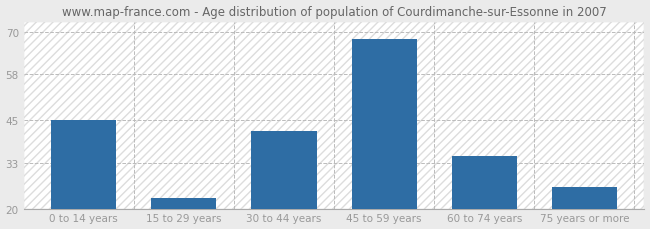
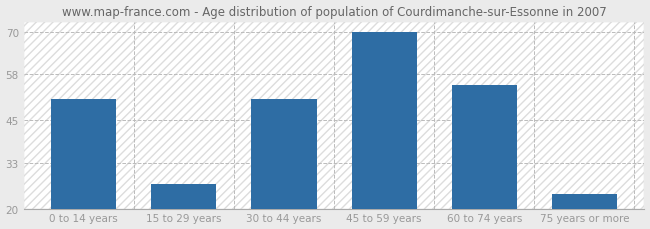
0 to 14 years: 45 -> 51
15 to 29 years: 23 -> 27
30 to 44 years: 42 -> 51
45 to 59 years: 68 -> 70
60 to 74 years: 35 -> 55
75 years or more: 26 -> 24
